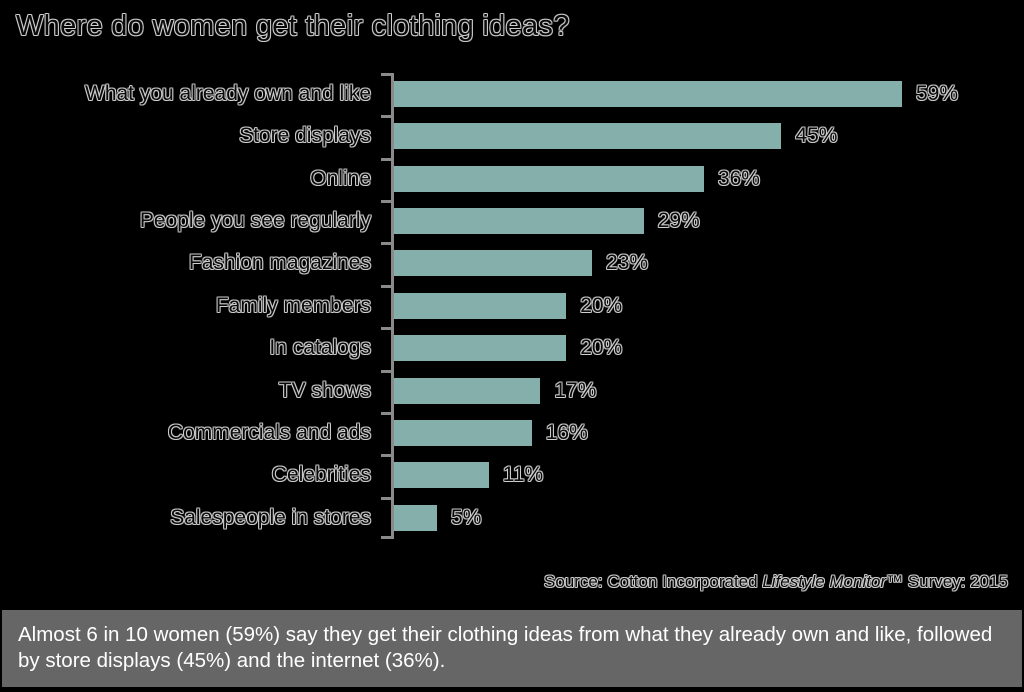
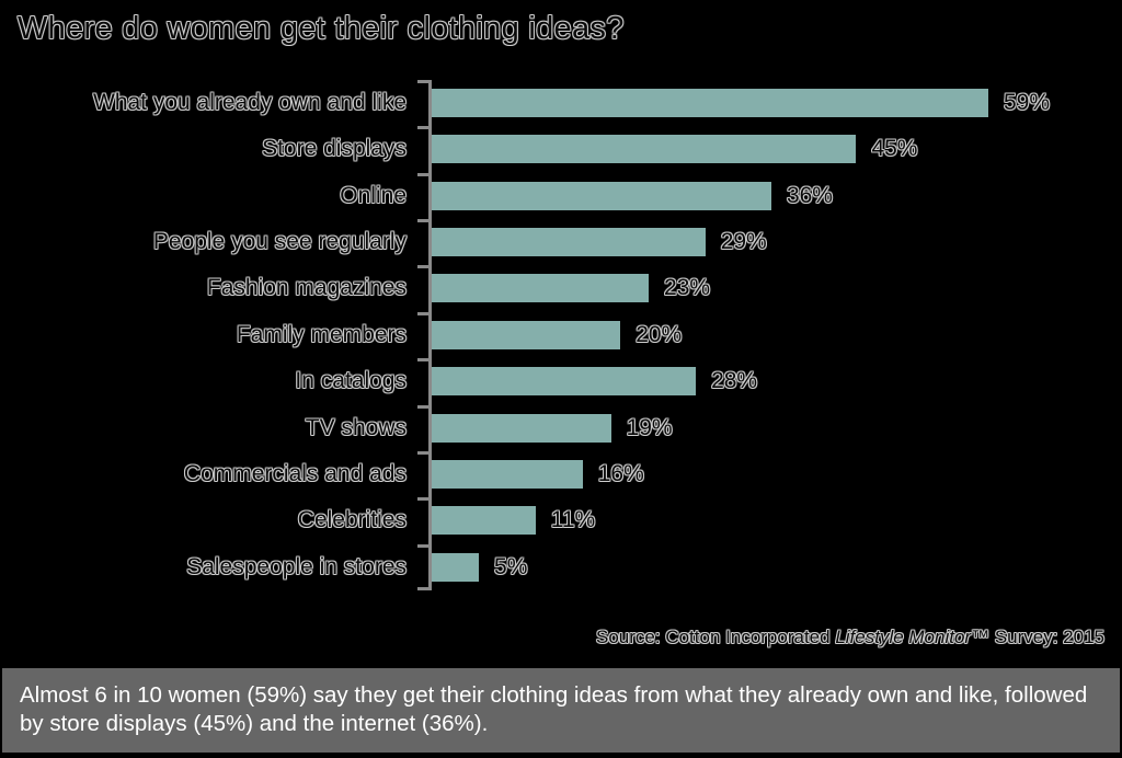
In catalogs: 20% -> 28%
TV shows: 17% -> 19%
